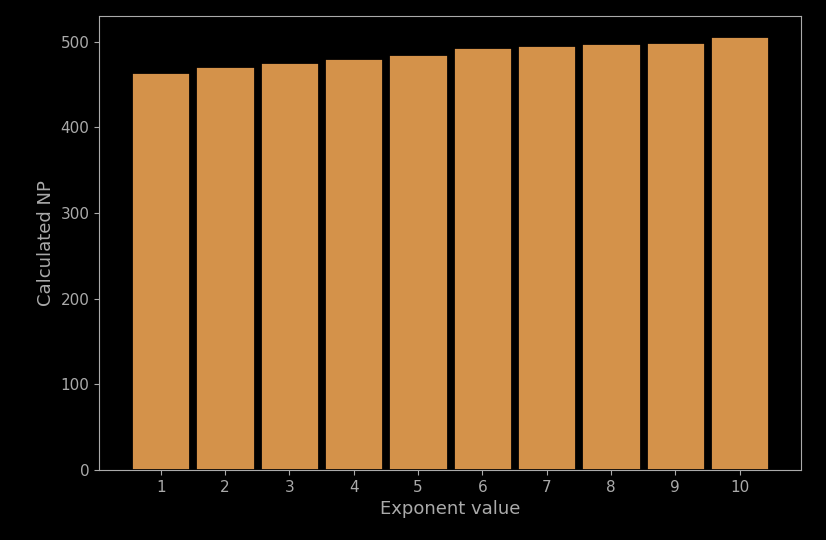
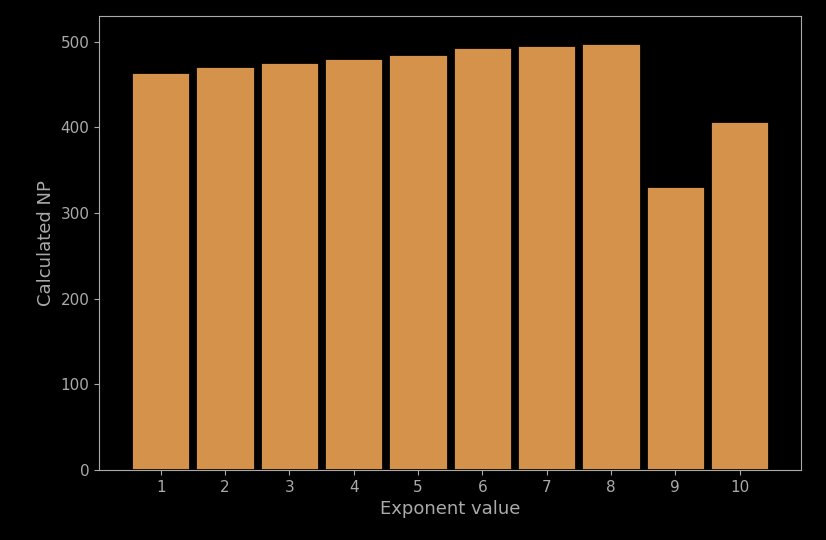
9: 500 -> 332
10: 507 -> 408
